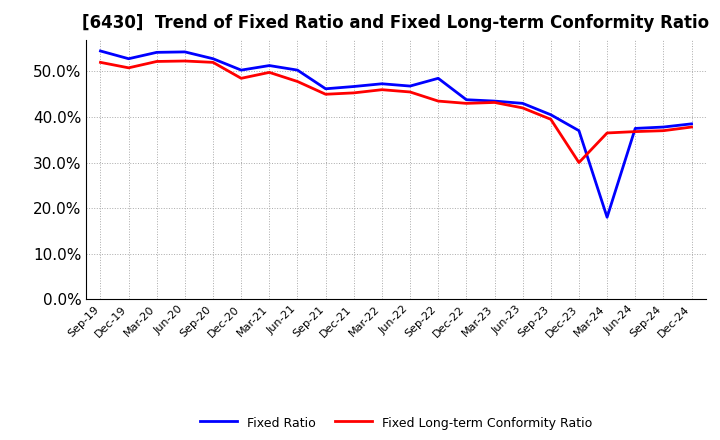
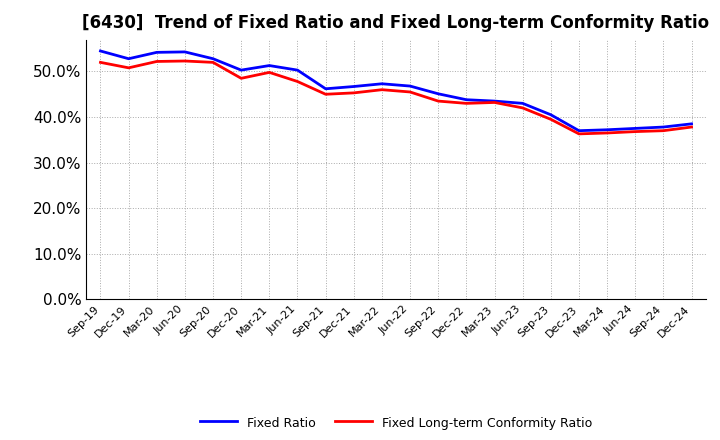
Fixed Ratio/Sep-22: 48.5% -> 45.1%
Fixed Long-term Conformity Ratio/Dec-23: 30.0% -> 36.3%
Fixed Ratio/Mar-24: 18.0% -> 37.2%
